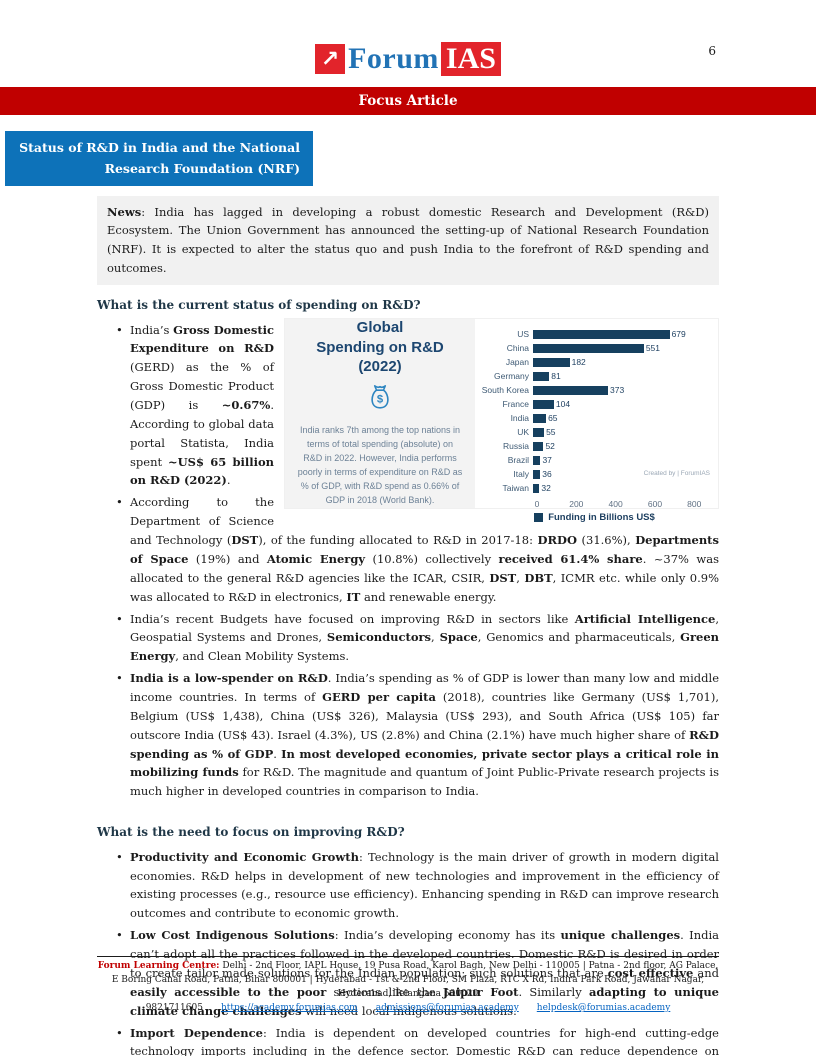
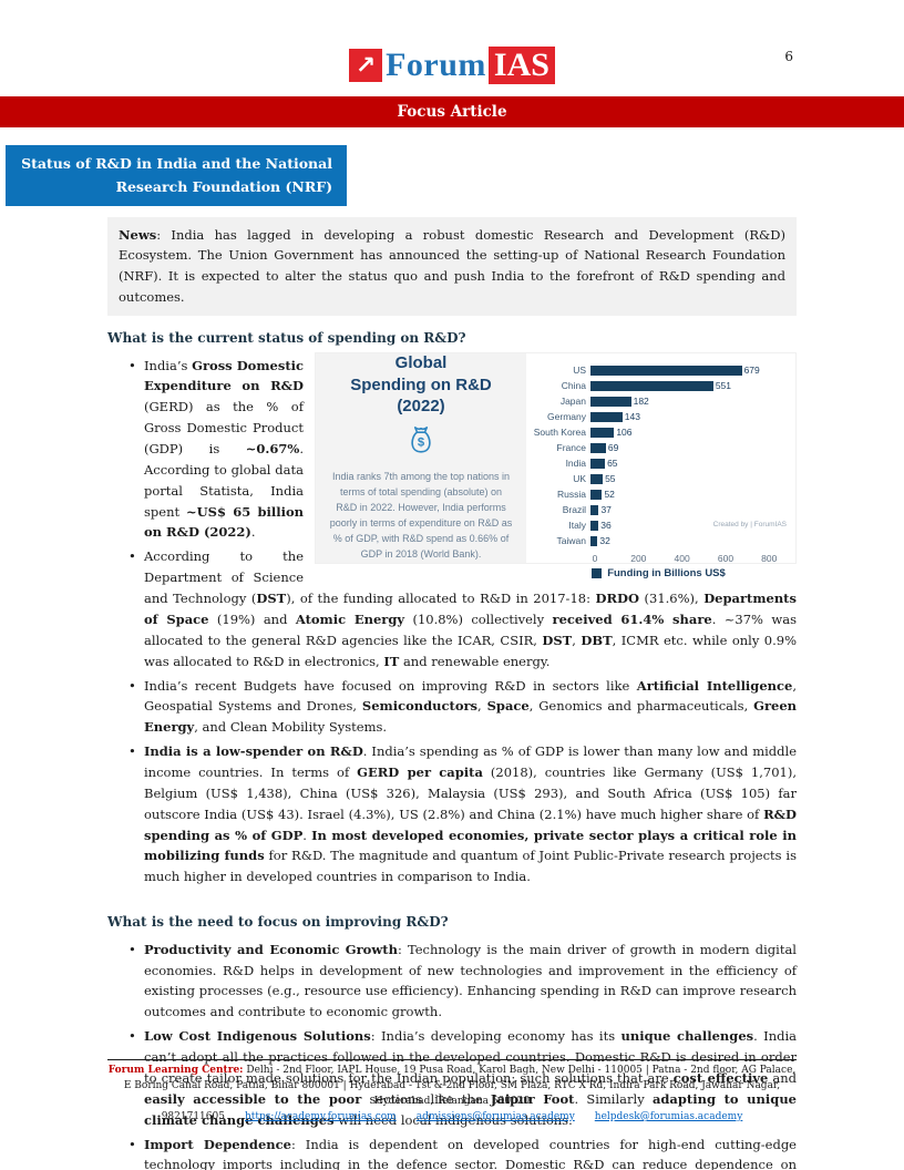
Germany: 81 -> 143
South Korea: 373 -> 106
France: 104 -> 69
